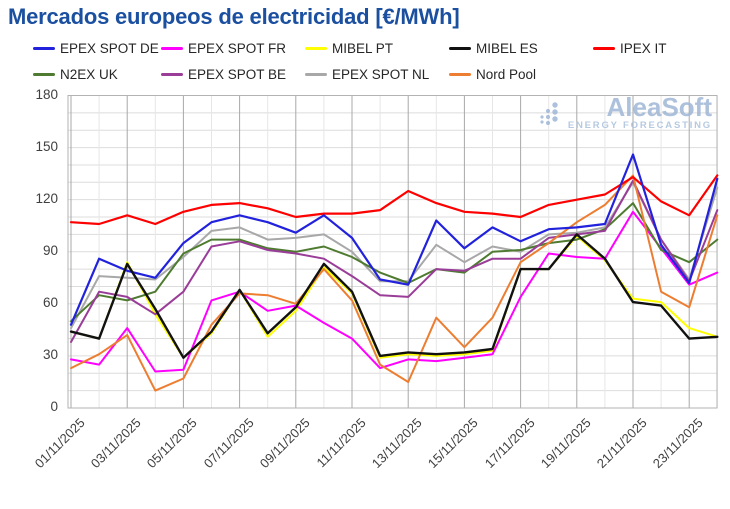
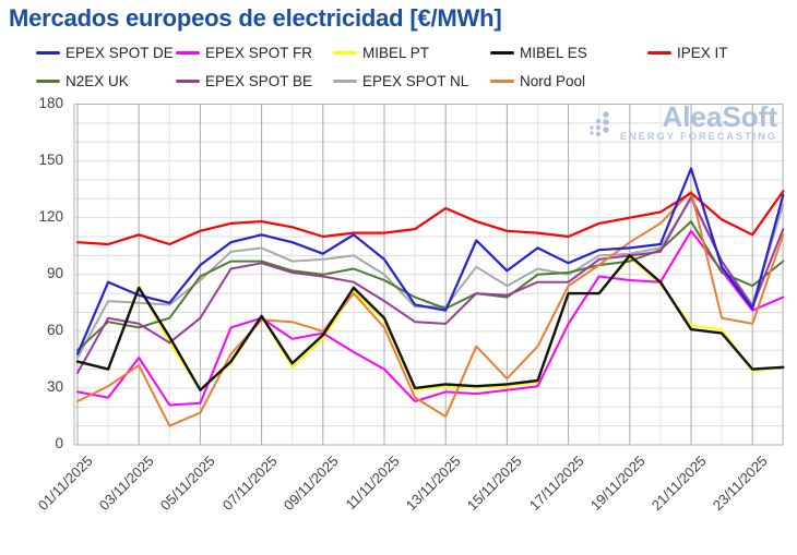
MIBEL PT/23/11/2025: 46 -> 39
Nord Pool/23/11/2025: 58 -> 64
